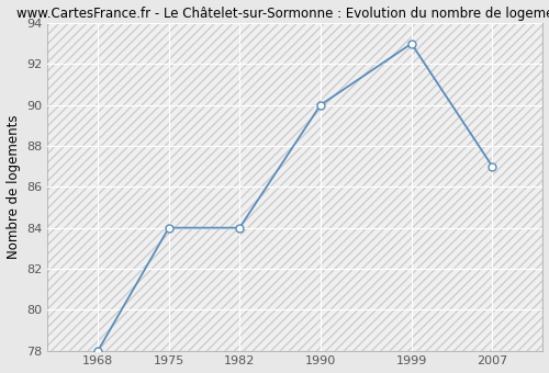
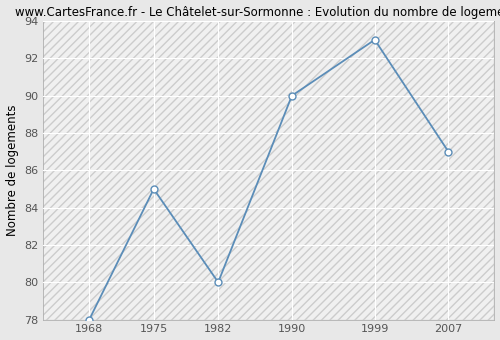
1975: 84 -> 85
1982: 84 -> 80
